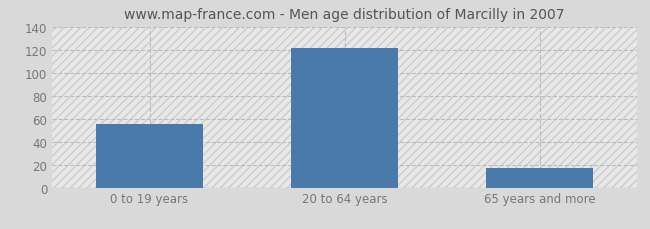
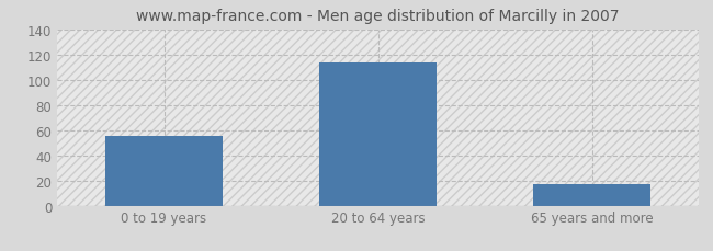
20 to 64 years: 121 -> 114
